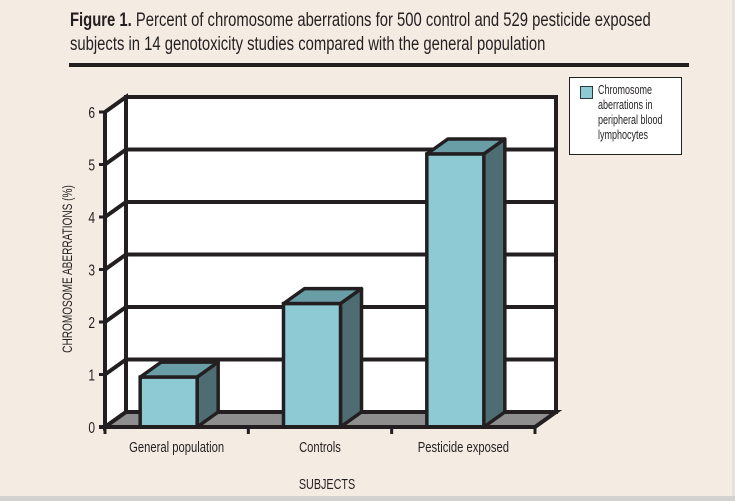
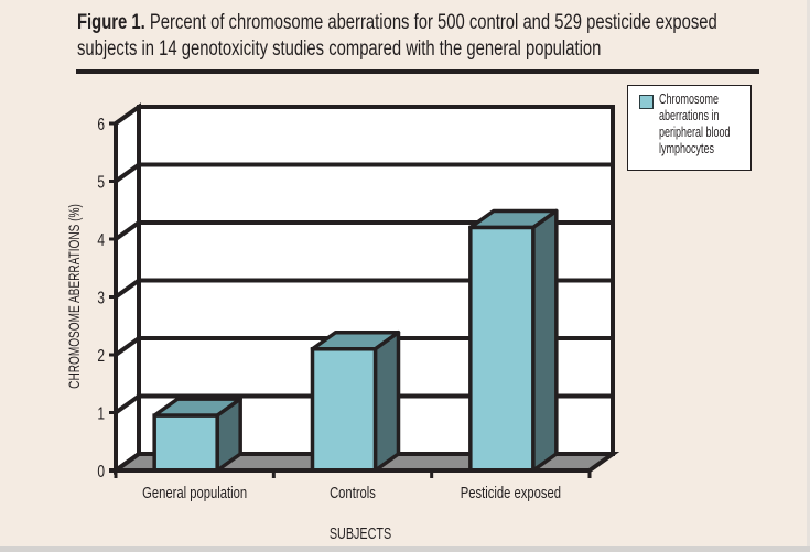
Controls: 2.4 -> 2.1
Pesticide exposed: 5.2 -> 4.2
